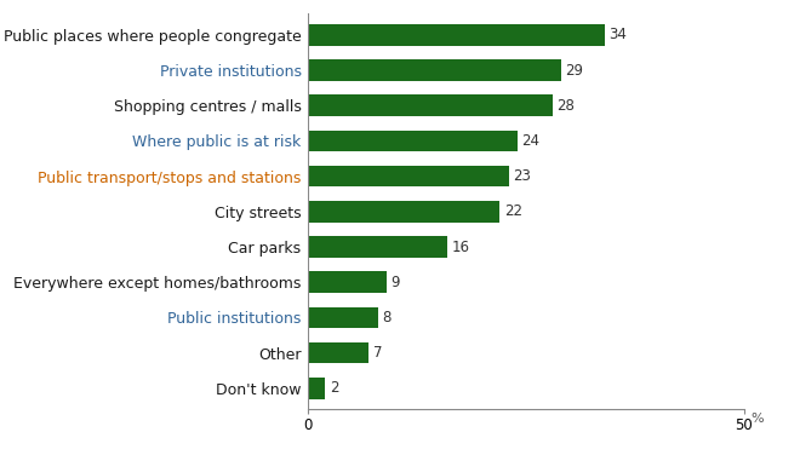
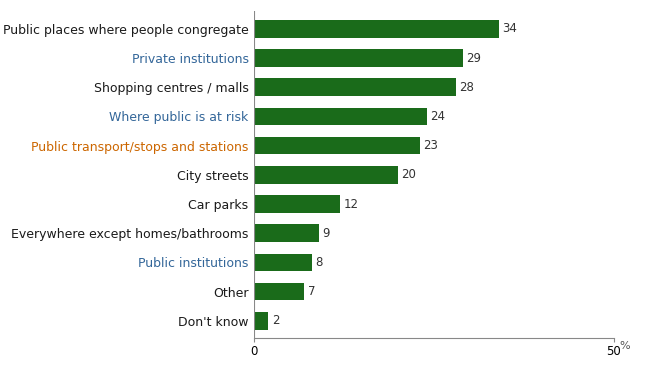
City streets: 22 -> 20
Car parks: 16 -> 12
